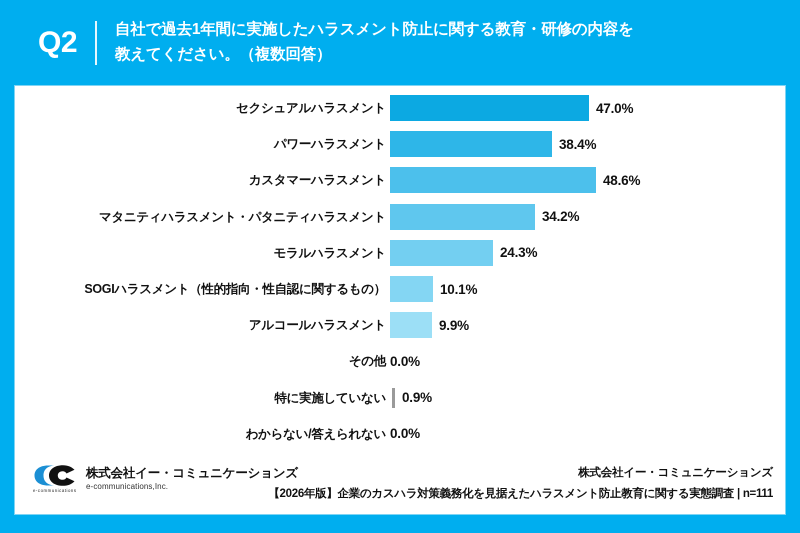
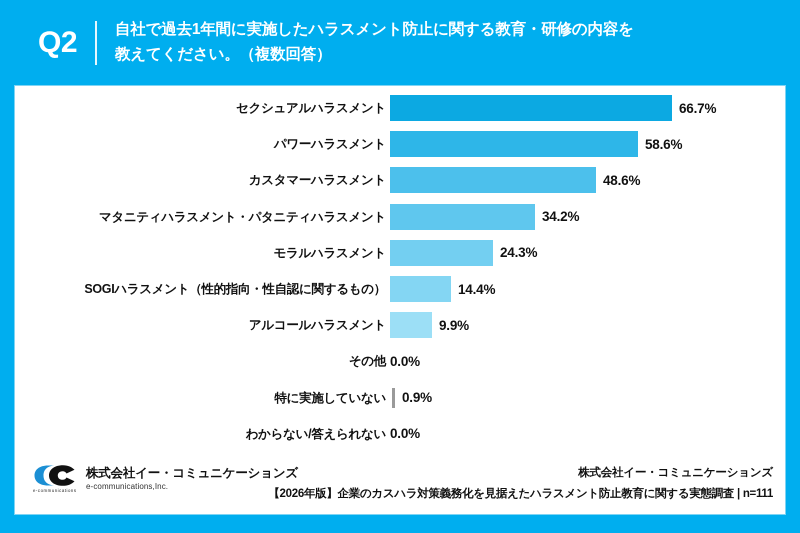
セクシュアルハラスメント: 47.0% -> 66.7%
パワーハラスメント: 38.4% -> 58.6%
SOGIハラスメント（性的指向・性自認に関するもの）: 10.1% -> 14.4%
